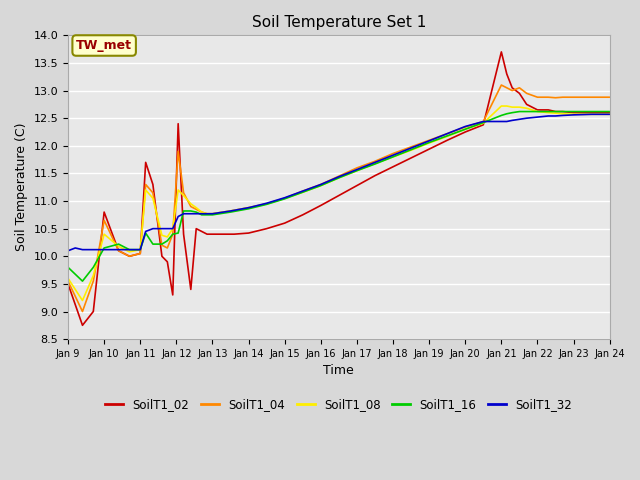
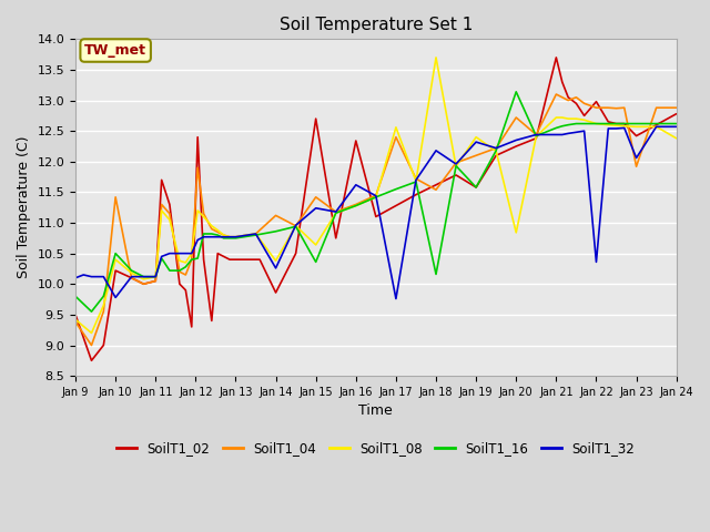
SoilT1_04/Jan 9: 9.55 -> 9.38
SoilT1_08/Jan 9: 9.60 -> 9.42
SoilT1_02/Jan 10: 10.80 -> 10.22
SoilT1_04/Jan 10: 10.65 -> 11.42
SoilT1_16/Jan 10: 10.15 -> 10.50
SoilT1_32/Jan 10: 10.12 -> 9.78
SoilT1_02/Jan 14: 10.42 -> 9.86
SoilT1_04/Jan 14: 10.88 -> 11.12
SoilT1_08/Jan 14: 10.88 -> 10.38
SoilT1_32/Jan 14: 10.88 -> 10.26
SoilT1_02/Jan 15: 10.60 -> 12.70
SoilT1_04/Jan 15: 11.05 -> 11.42
SoilT1_08/Jan 15: 11.05 -> 10.64
SoilT1_16/Jan 15: 11.04 -> 10.36
SoilT1_32/Jan 15: 11.06 -> 11.24
SoilT1_02/Jan 16: 10.92 -> 12.34
SoilT1_32/Jan 16: 11.30 -> 11.62
SoilT1_04/Jan 17: 11.60 -> 12.40
SoilT1_08/Jan 17: 11.55 -> 12.56
SoilT1_32/Jan 17: 11.57 -> 9.76
SoilT1_04/Jan 18: 11.86 -> 11.54
SoilT1_08/Jan 18: 11.80 -> 13.70
SoilT1_16/Jan 18: 11.80 -> 10.16
SoilT1_32/Jan 18: 11.83 -> 12.18
SoilT1_02/Jan 19: 11.94 -> 11.58
SoilT1_08/Jan 19: 12.05 -> 12.40
SoilT1_16/Jan 19: 12.06 -> 11.58
SoilT1_32/Jan 19: 12.09 -> 12.32
SoilT1_04/Jan 20: 12.34 -> 12.72
SoilT1_08/Jan 20: 12.30 -> 10.84
SoilT1_16/Jan 20: 12.30 -> 13.14
SoilT1_02/Jan 22: 12.65 -> 12.98
SoilT1_32/Jan 22: 12.52 -> 10.36
SoilT1_02/Jan 23: 12.60 -> 12.42
SoilT1_04/Jan 23: 12.88 -> 11.92
SoilT1_32/Jan 23: 12.56 -> 12.06
SoilT1_02/Jan 24: 12.60 -> 12.78
SoilT1_08/Jan 24: 12.57 -> 12.38
